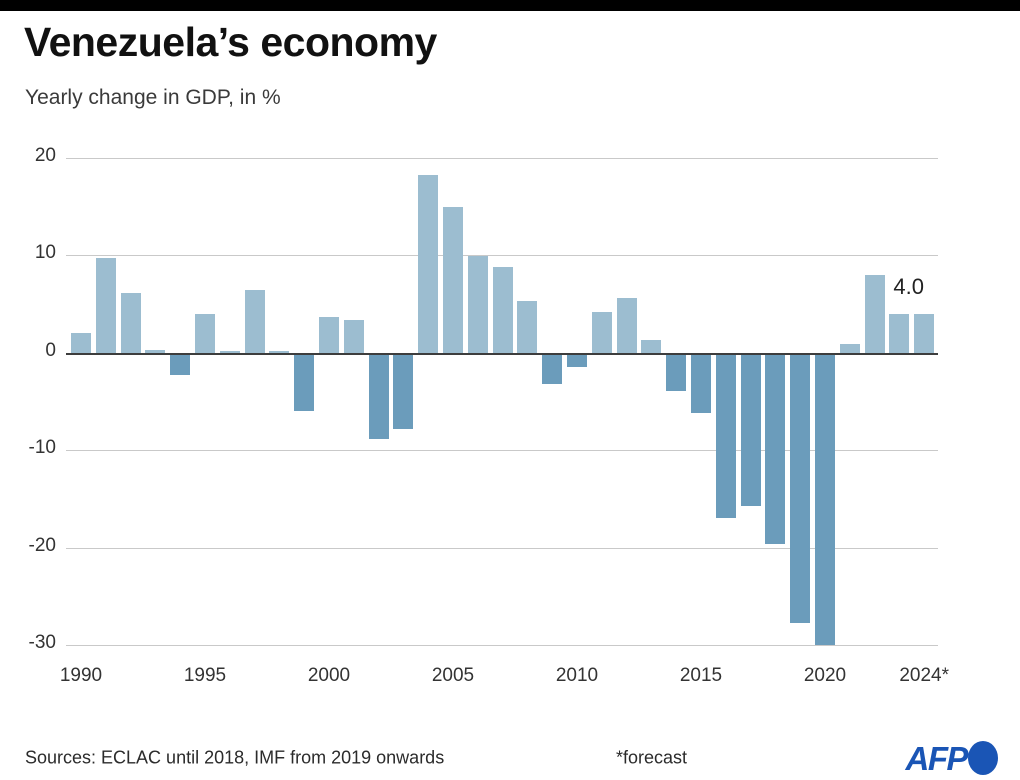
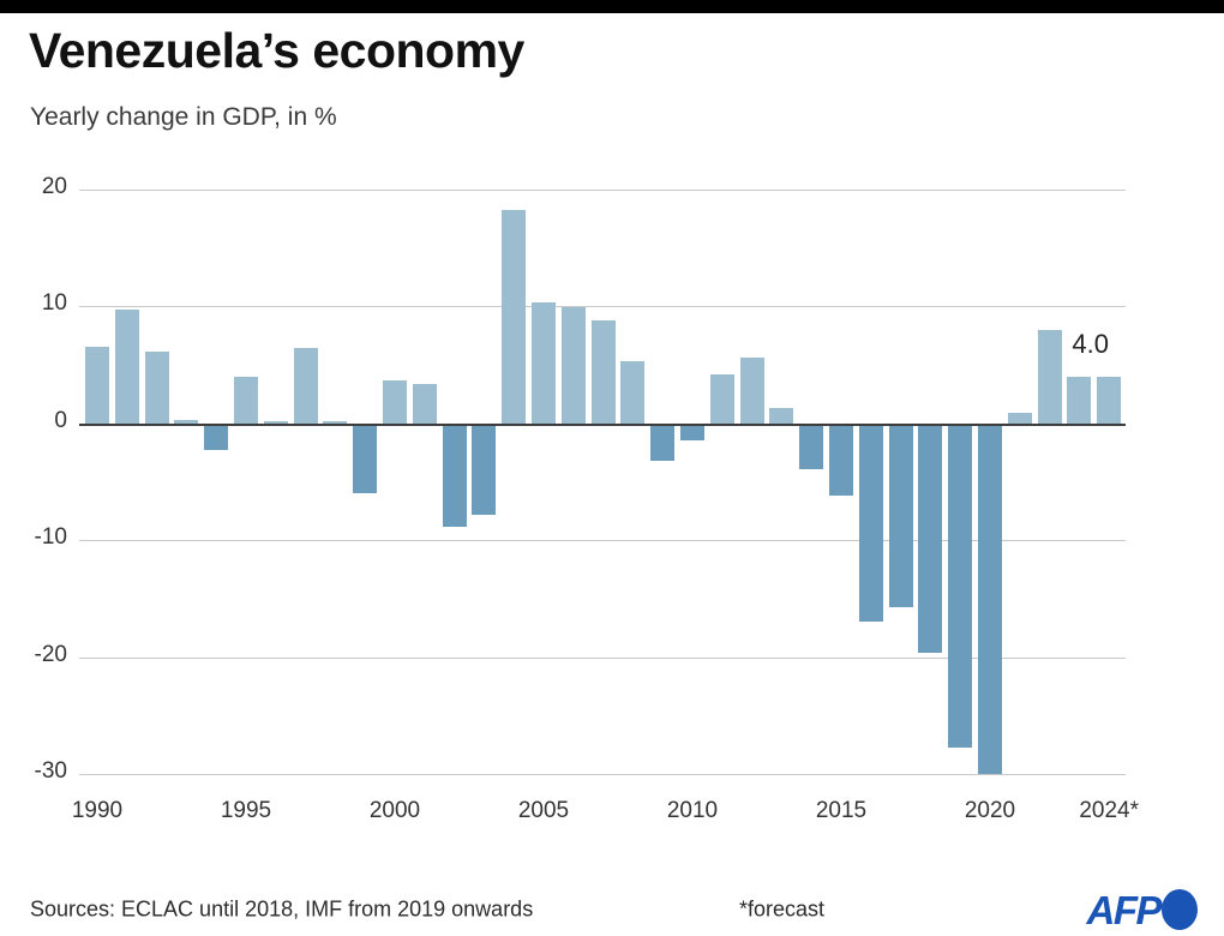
1990: 2 -> 6
2005: 15 -> 10
